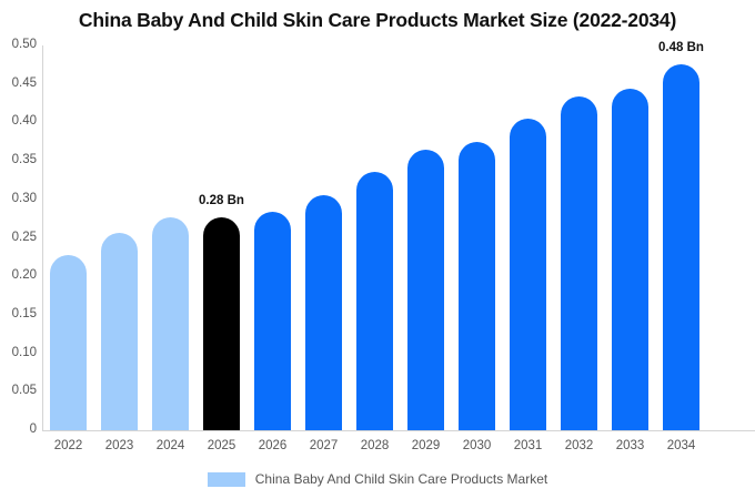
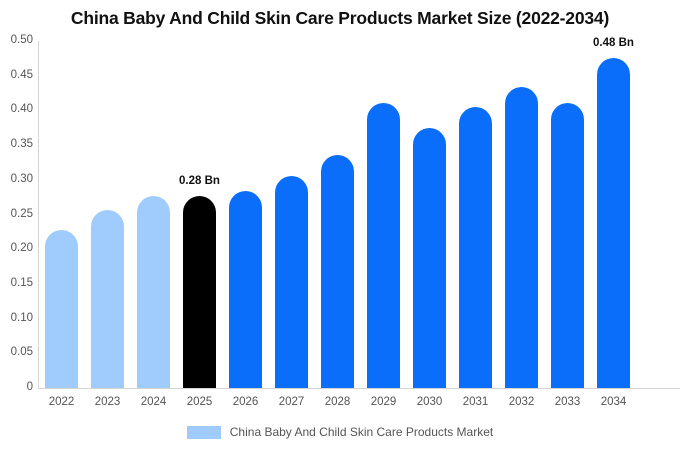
2029: 0.36 -> 0.41
2033: 0.44 -> 0.41
